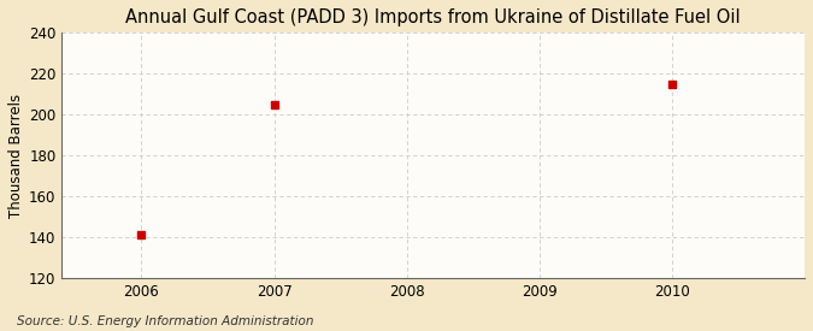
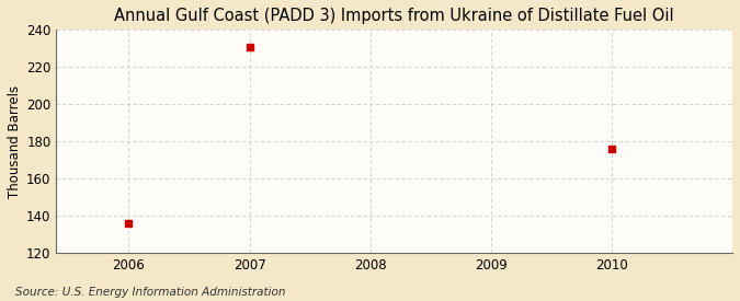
2006: 141 -> 136
2007: 205 -> 231
2010: 215 -> 176
